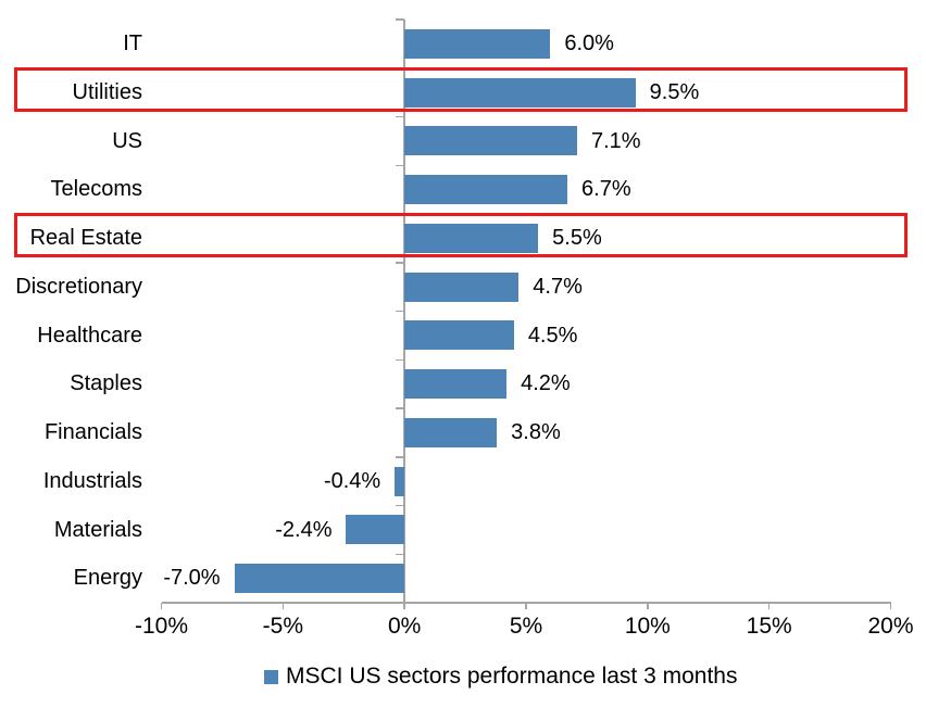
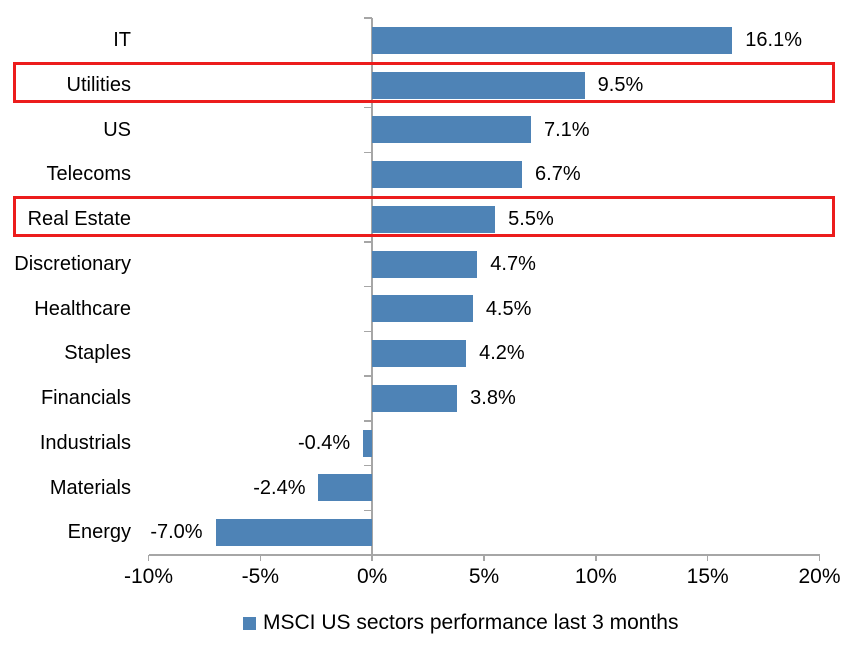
IT: 6.0% -> 16.1%
